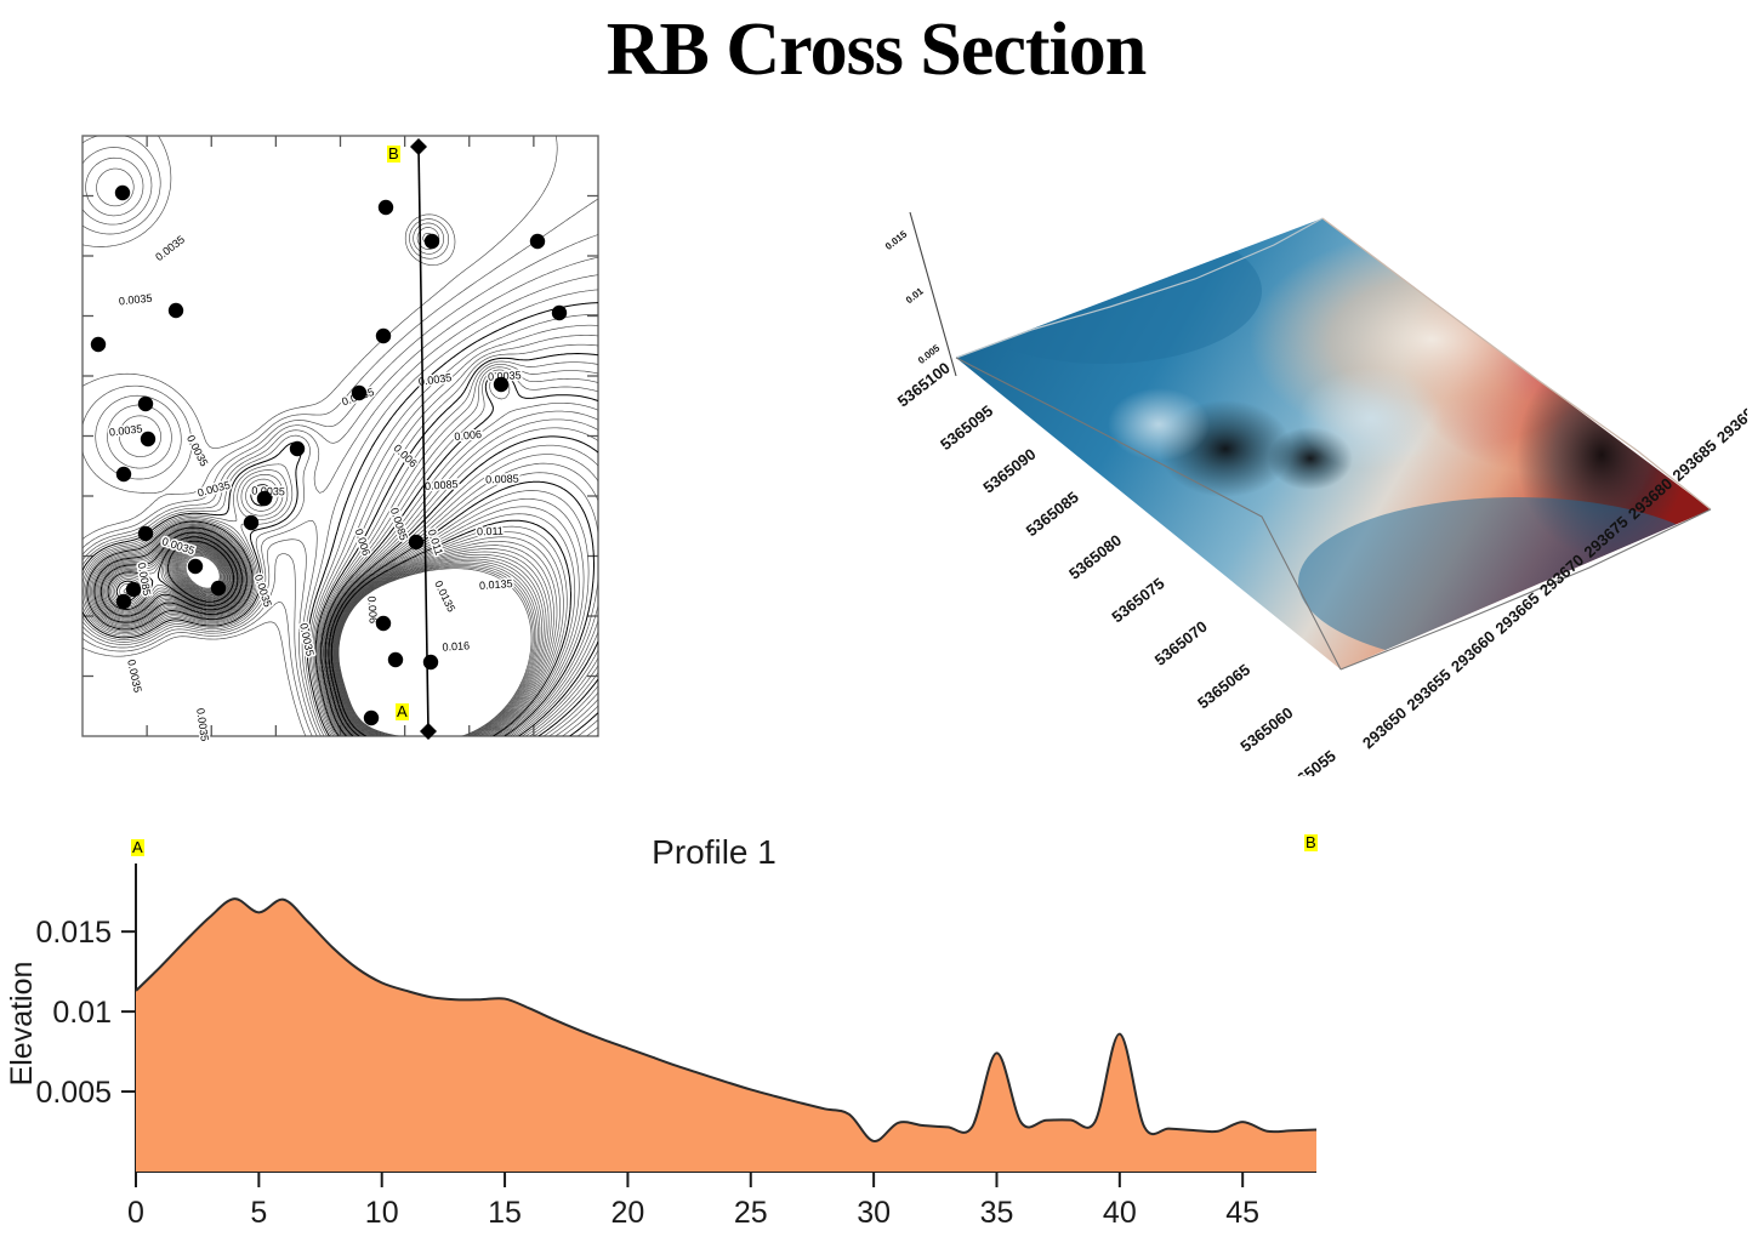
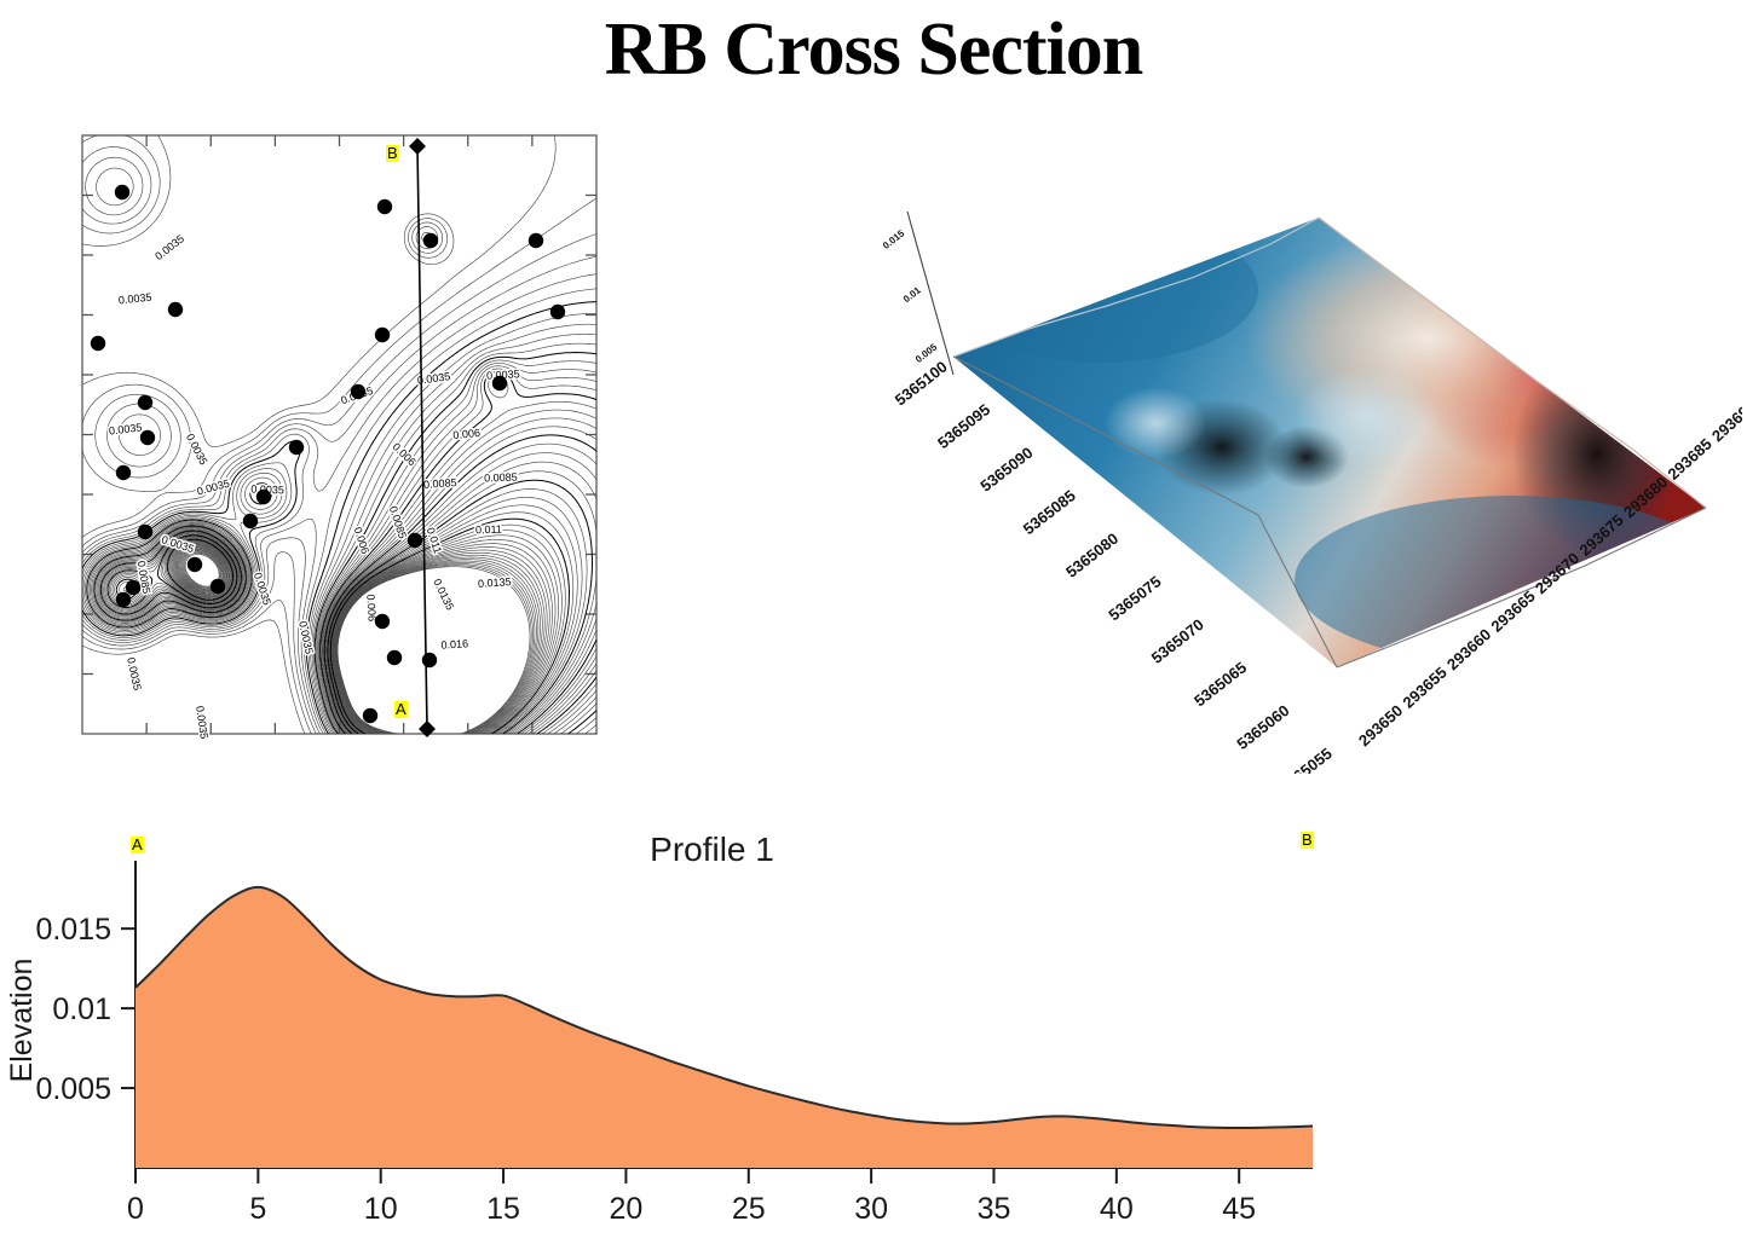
5: 0.0162 -> 0.0176
30: 0.0019 -> 0.0033
35: 0.0074 -> 0.0029
40: 0.0086 -> 0.0030
45: 0.0031 -> 0.0025
